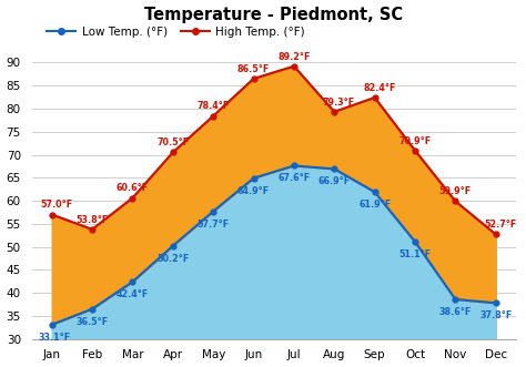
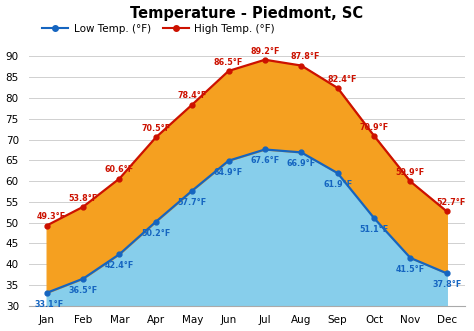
High Temp. (°F)/Jan: 57.0°F -> 49.3°F
High Temp. (°F)/Aug: 79.3°F -> 87.8°F
Low Temp. (°F)/Nov: 38.6°F -> 41.5°F
